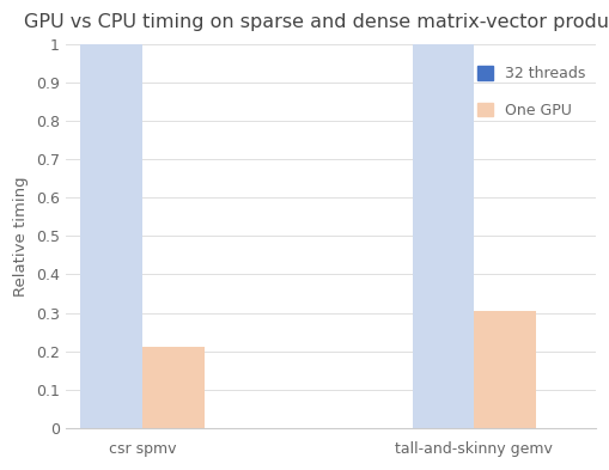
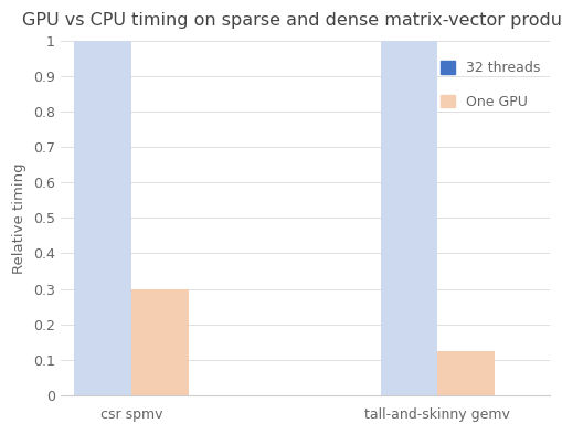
One GPU/csr spmv: 0.210 -> 0.300
One GPU/tall-and-skinny gemv: 0.305 -> 0.125
